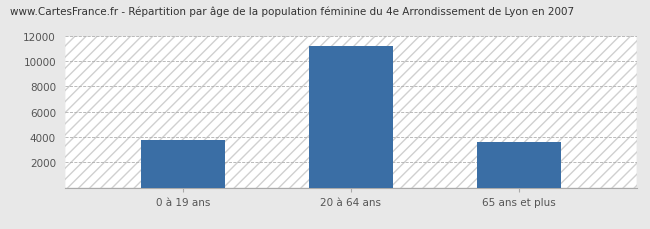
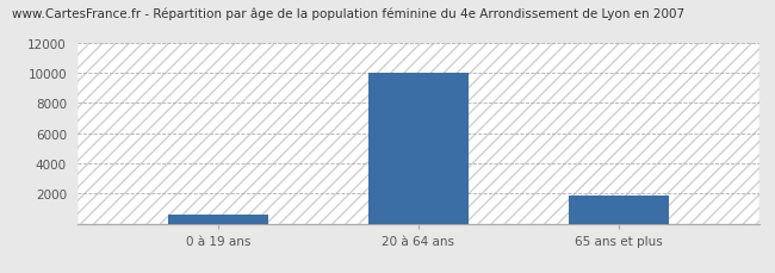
0 à 19 ans: 3800 -> 600
20 à 64 ans: 11200 -> 10000
65 ans et plus: 3600 -> 1900
